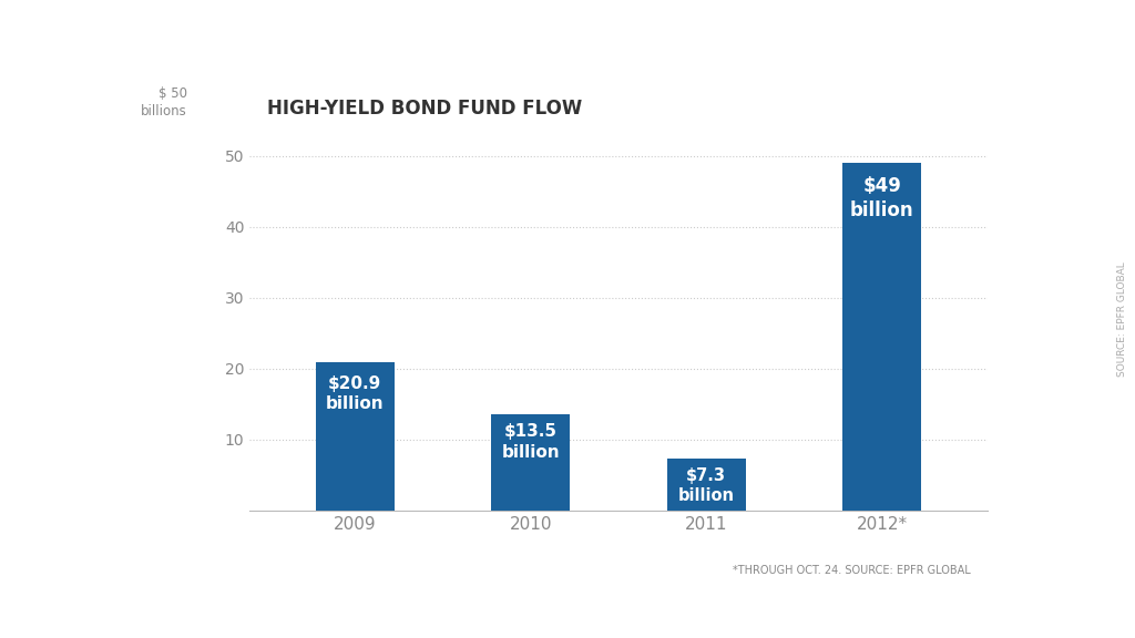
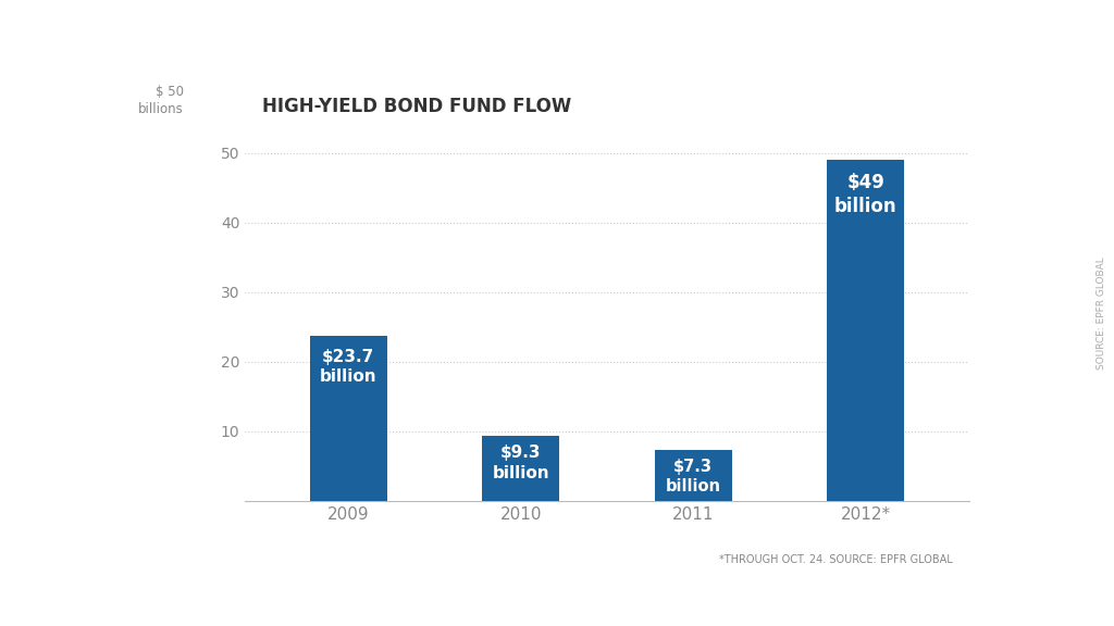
2009: $20.9 -> $23.7
2010: $13.5 -> $9.3
